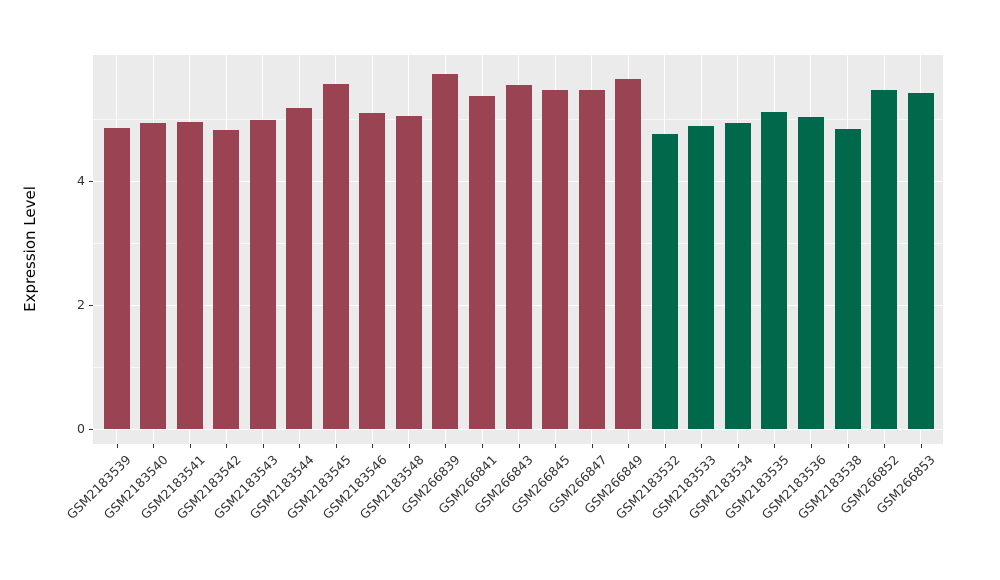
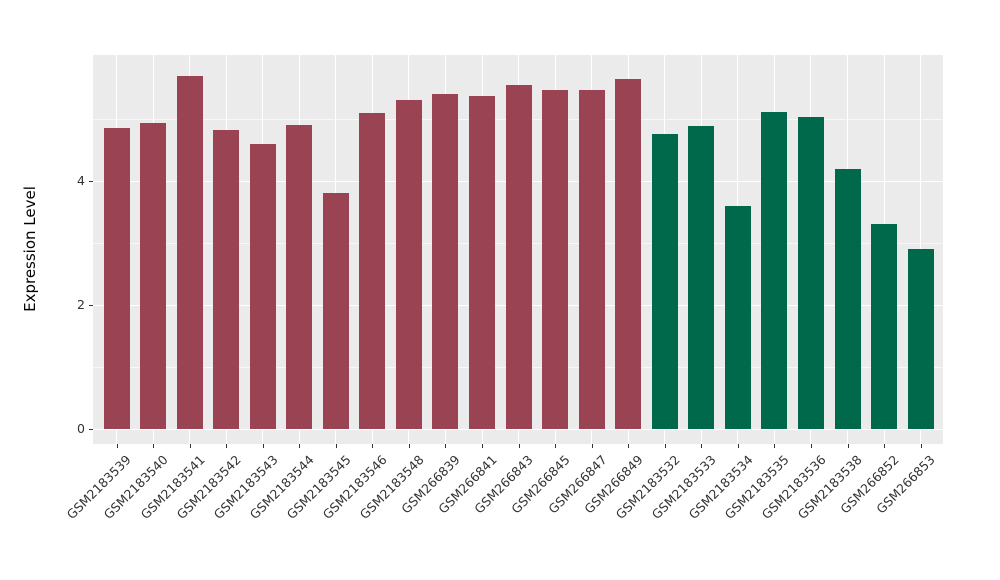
GSM2183541: 5.0 -> 5.7
GSM2183543: 5.0 -> 4.6
GSM2183544: 5.2 -> 4.9
GSM2183545: 5.6 -> 3.8
GSM2183548: 5.0 -> 5.3
GSM266839: 5.7 -> 5.4
GSM2183534: 4.9 -> 3.6
GSM2183538: 4.8 -> 4.2
GSM266852: 5.5 -> 3.3
GSM266853: 5.4 -> 2.9
